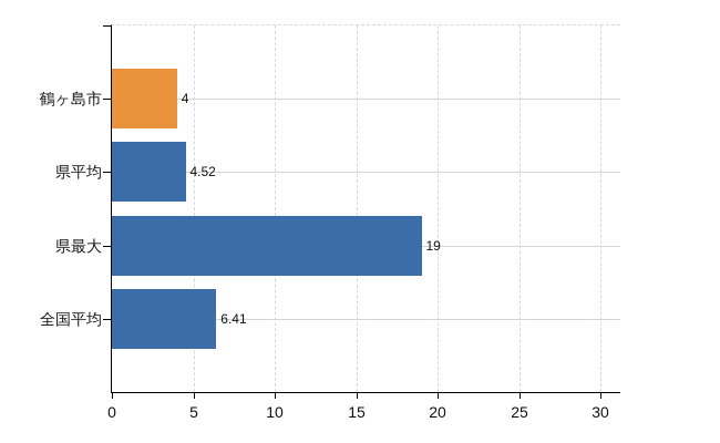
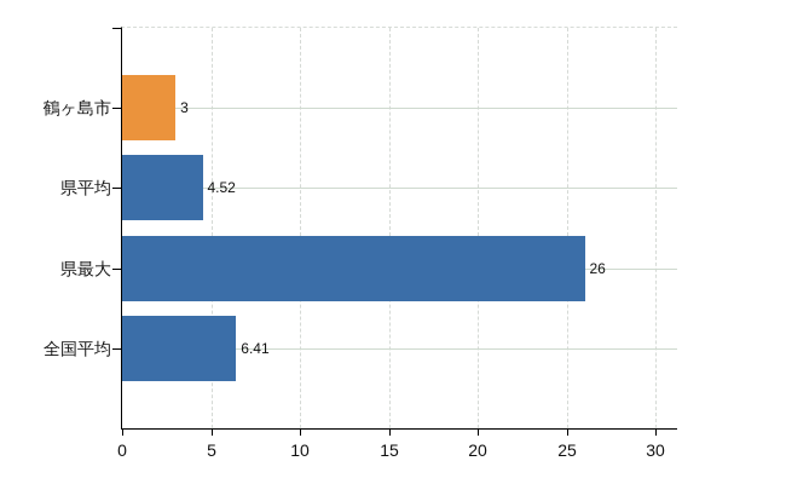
鶴ヶ島市: 4 -> 3
県最大: 19 -> 26
